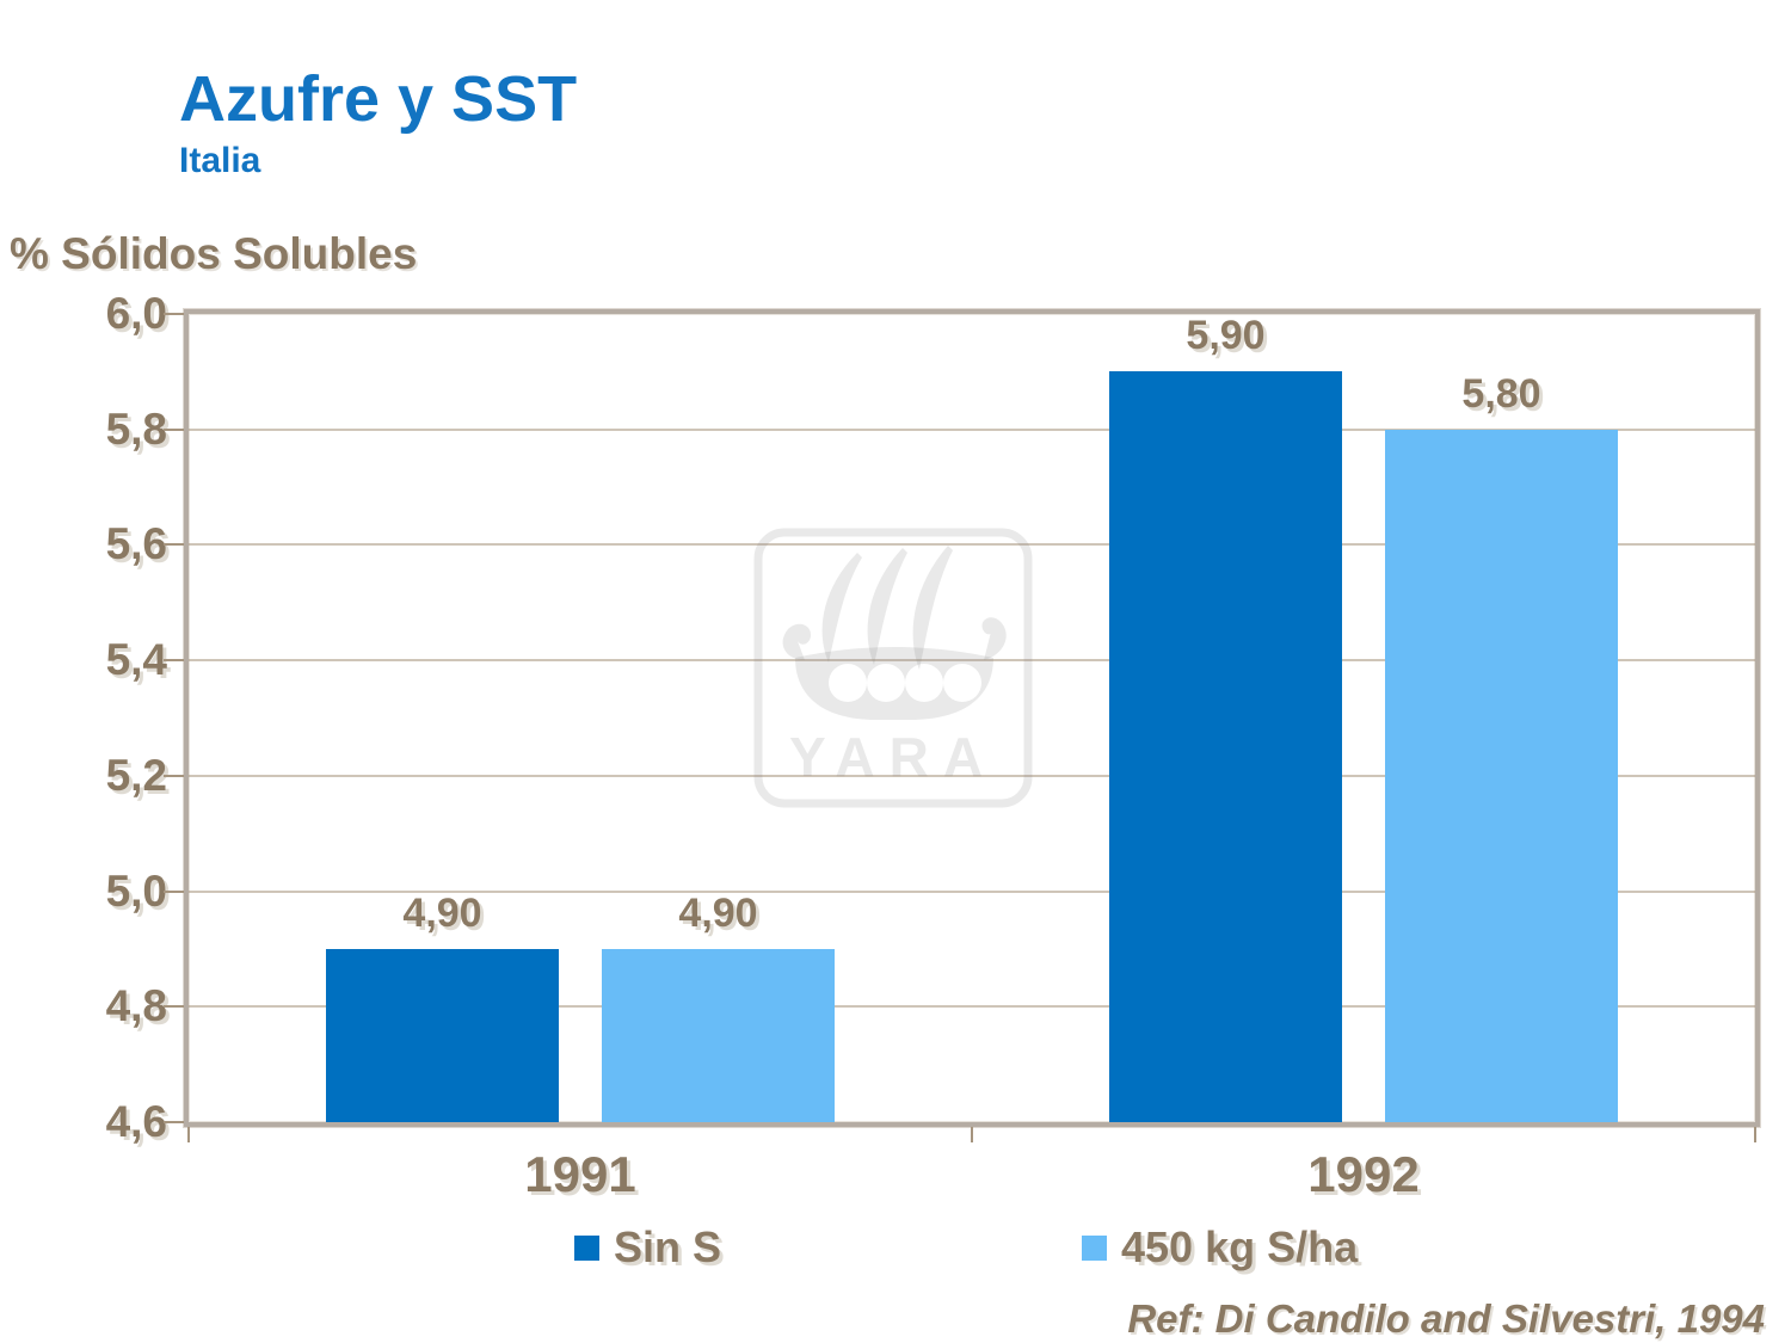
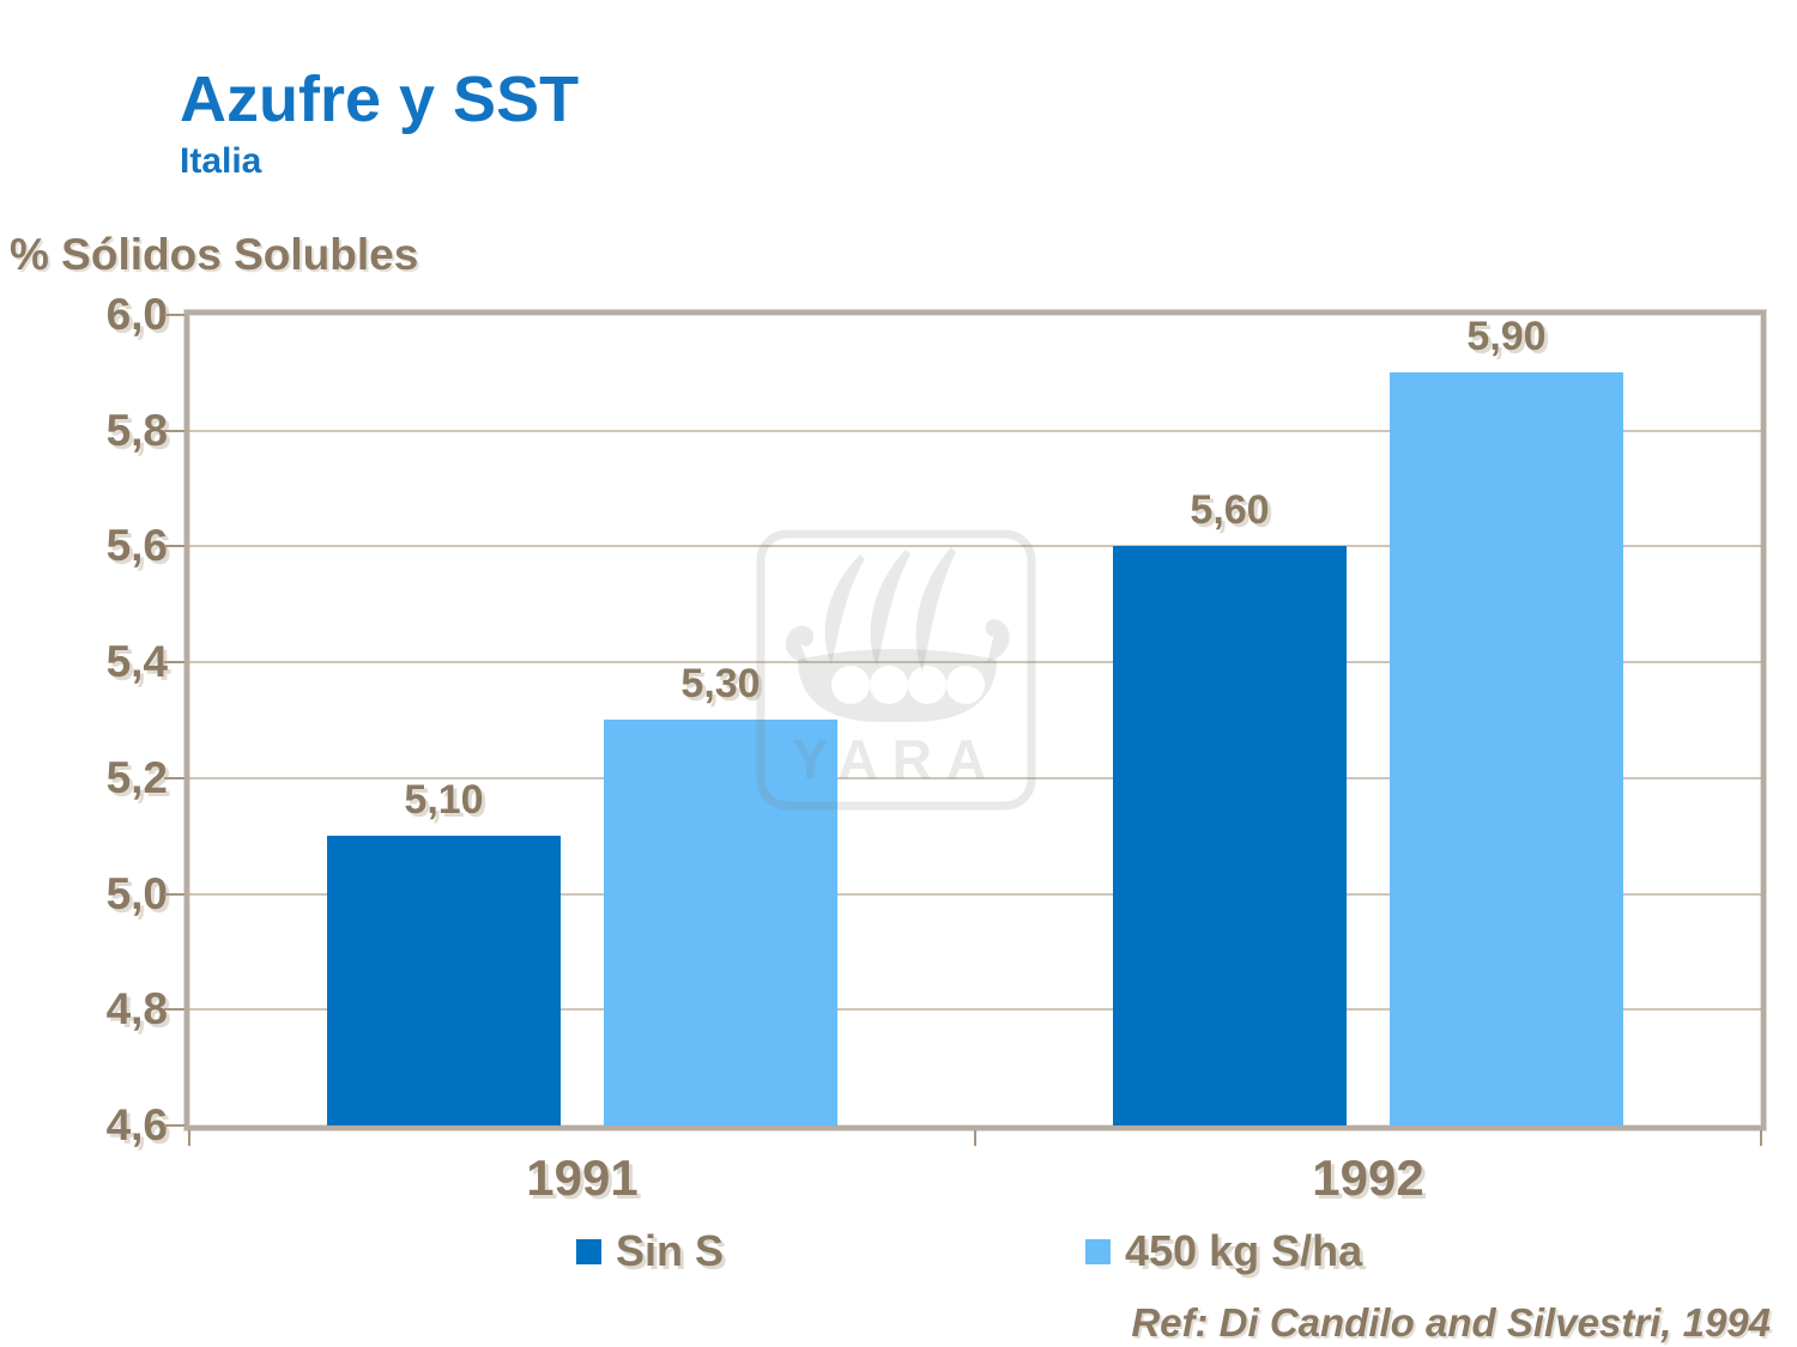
Sin S/1991: 4,90 -> 5,10
450 kg S/ha/1991: 4,90 -> 5,30
Sin S/1992: 5,90 -> 5,60
450 kg S/ha/1992: 5,80 -> 5,90
